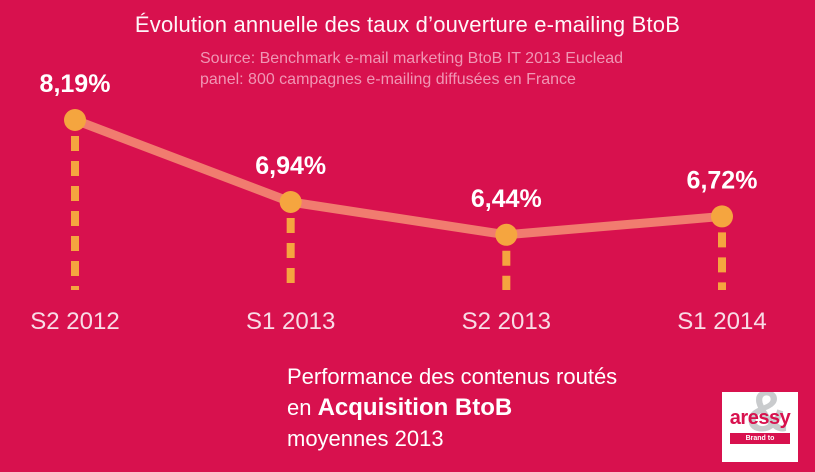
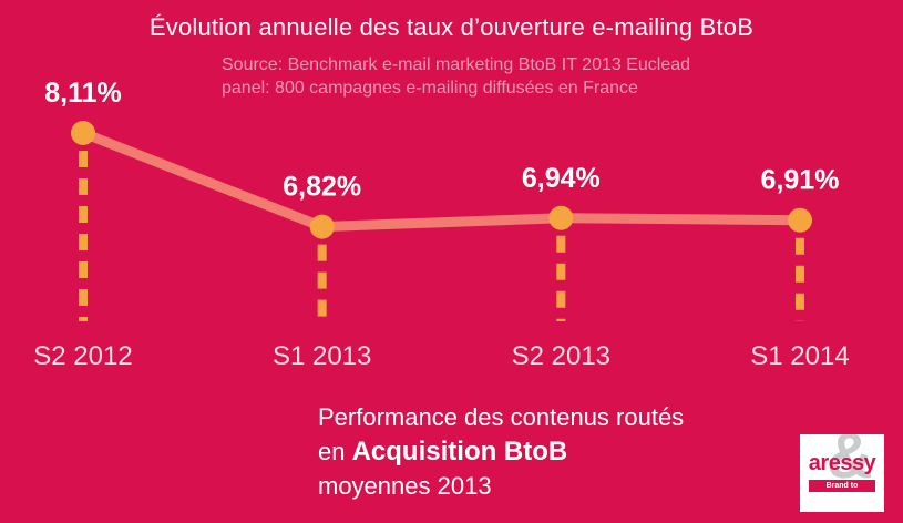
S2 2012: 8,19% -> 8,11%
S1 2013: 6,94% -> 6,82%
S2 2013: 6,44% -> 6,94%
S1 2014: 6,72% -> 6,91%
